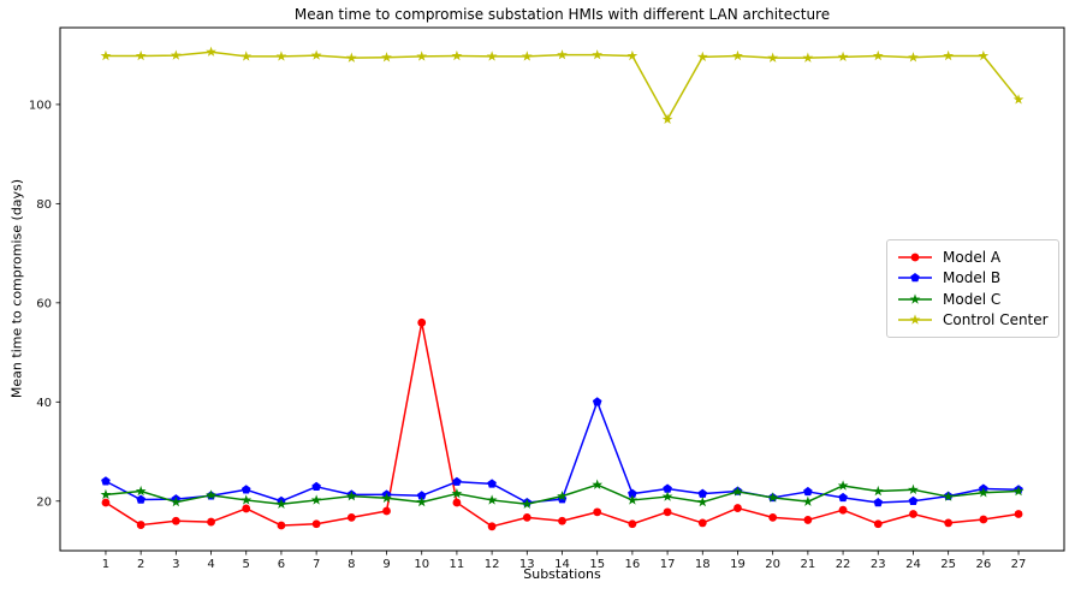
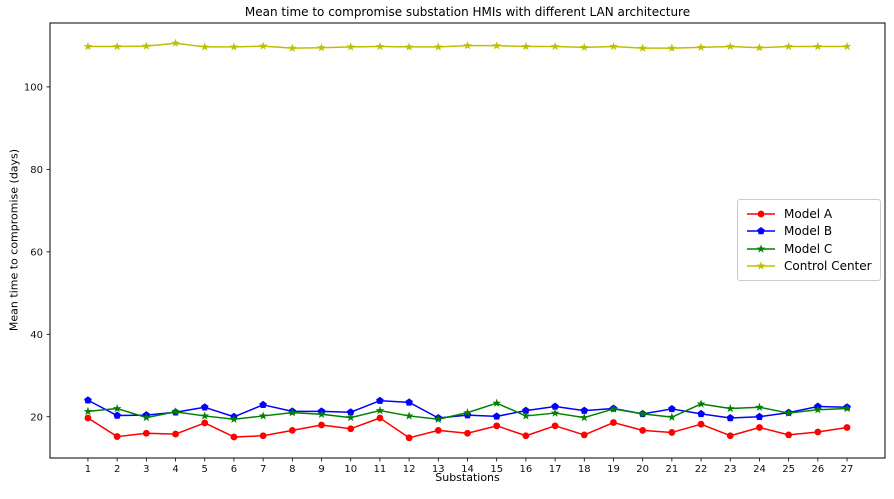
Model A/10: 56 -> 17
Model B/15: 40 -> 20
Control Center/17: 97 -> 110
Control Center/27: 101 -> 110
